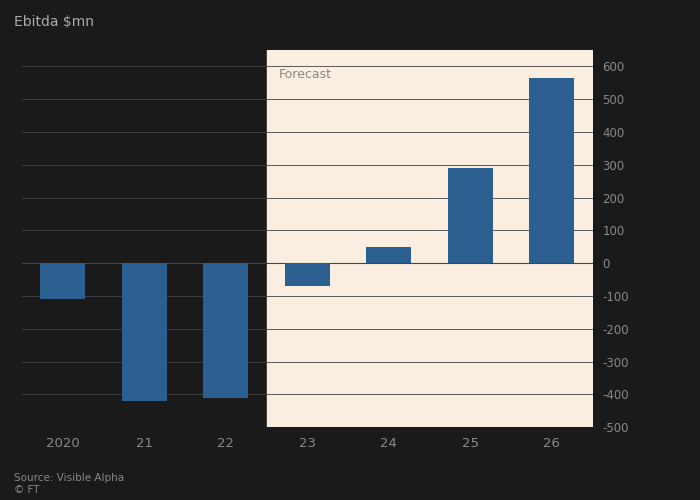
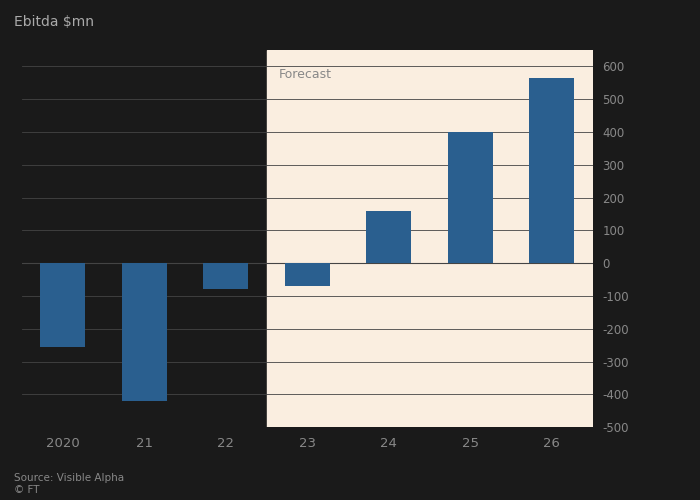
2020: -110 -> -255
22: -410 -> -80
24: 50 -> 160
25: 290 -> 400
